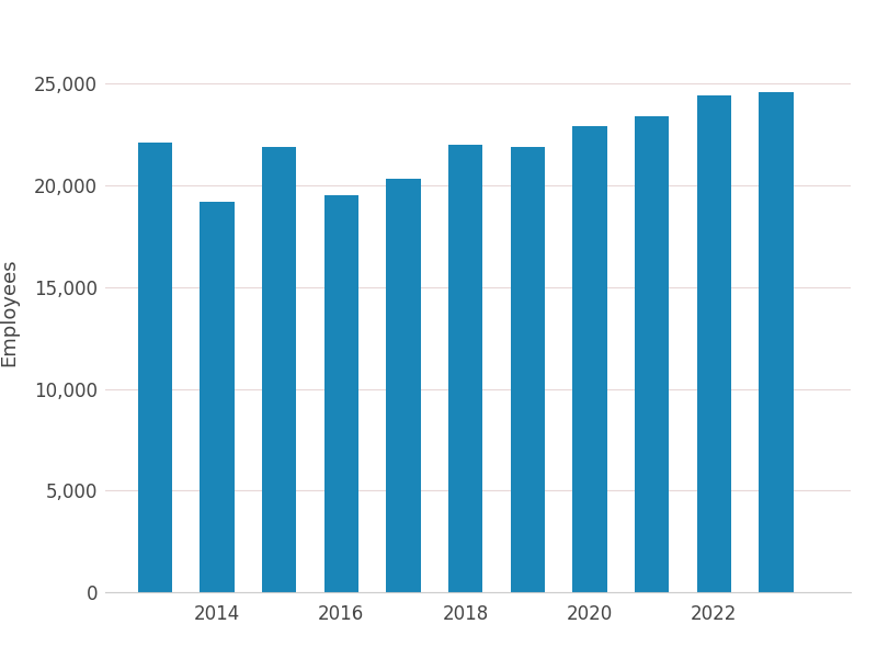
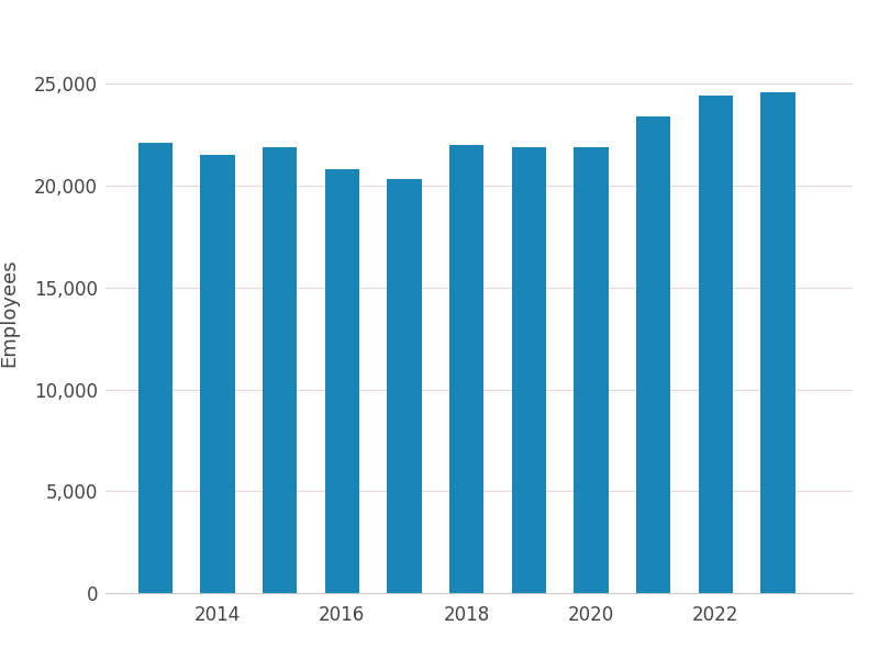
2014: 19,200 -> 21,500
2016: 19,500 -> 20,800
2020: 22,900 -> 21,900
